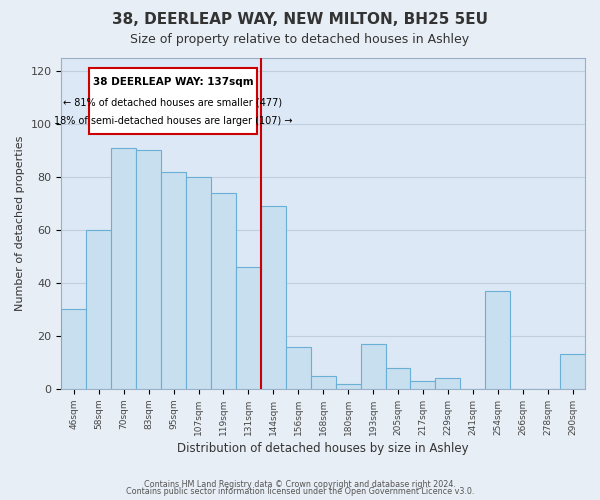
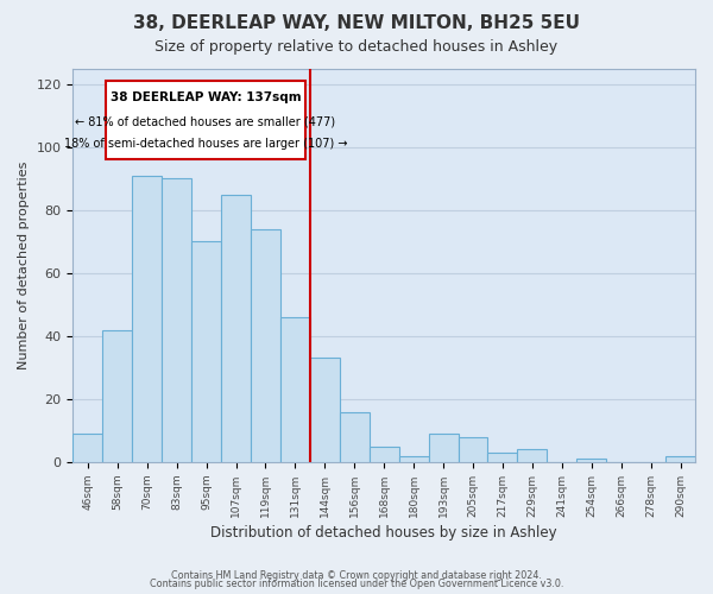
46sqm: 30 -> 9
58sqm: 60 -> 42
95sqm: 82 -> 70
107sqm: 80 -> 85
144sqm: 69 -> 33
193sqm: 17 -> 9
254sqm: 37 -> 1
290sqm: 13 -> 2
